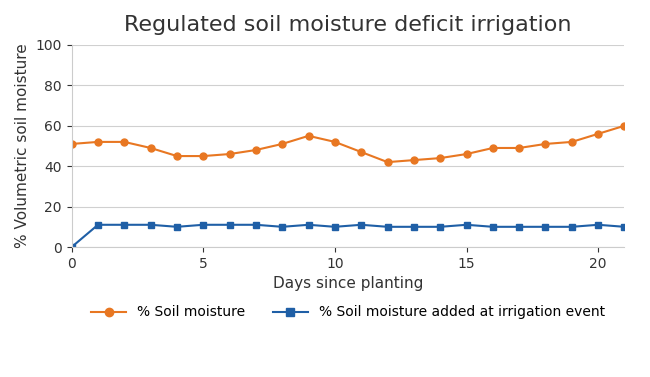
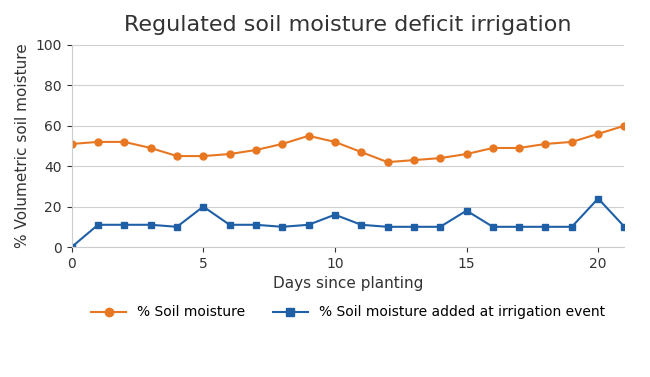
% Soil moisture added at irrigation event/5: 11 -> 20
% Soil moisture added at irrigation event/10: 10 -> 16
% Soil moisture added at irrigation event/15: 11 -> 18
% Soil moisture added at irrigation event/20: 11 -> 24
